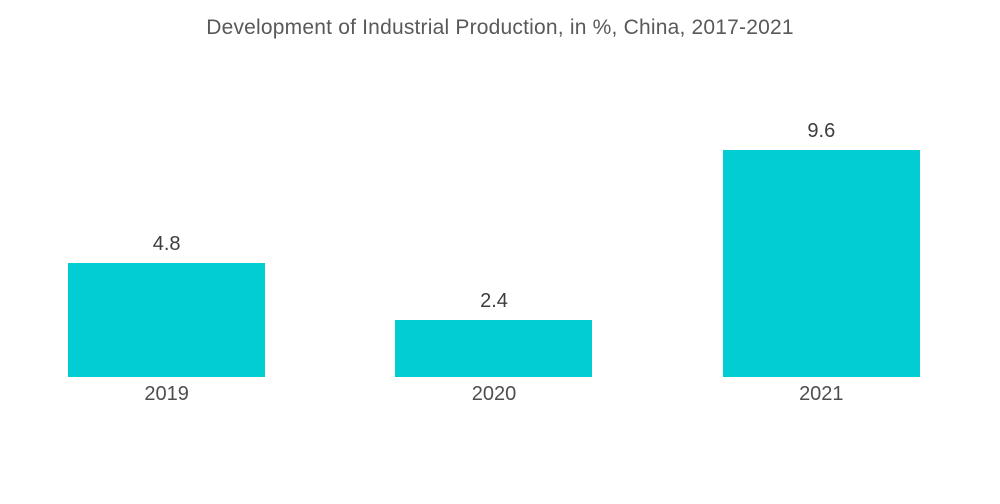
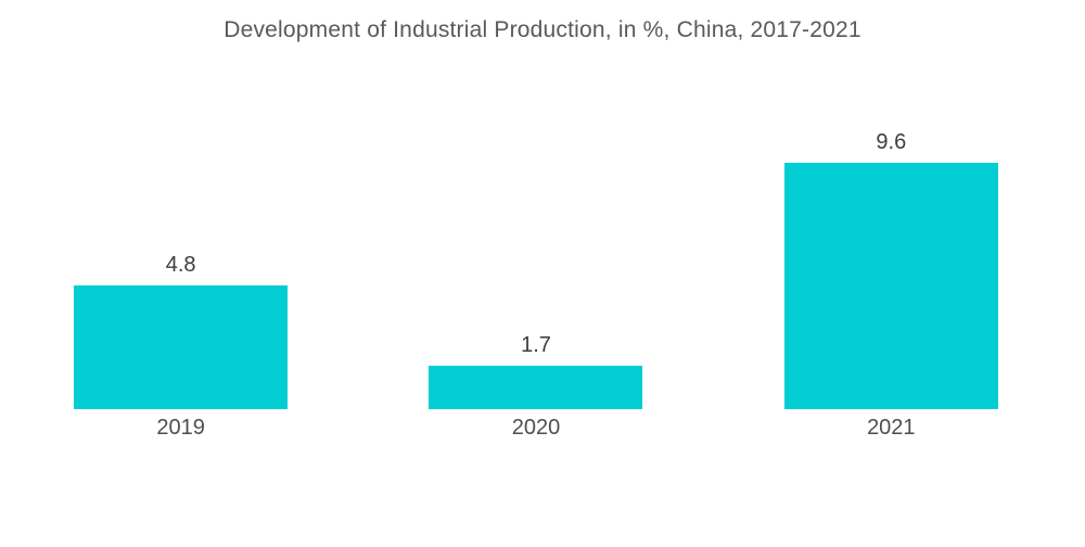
2020: 2.4 -> 1.7
